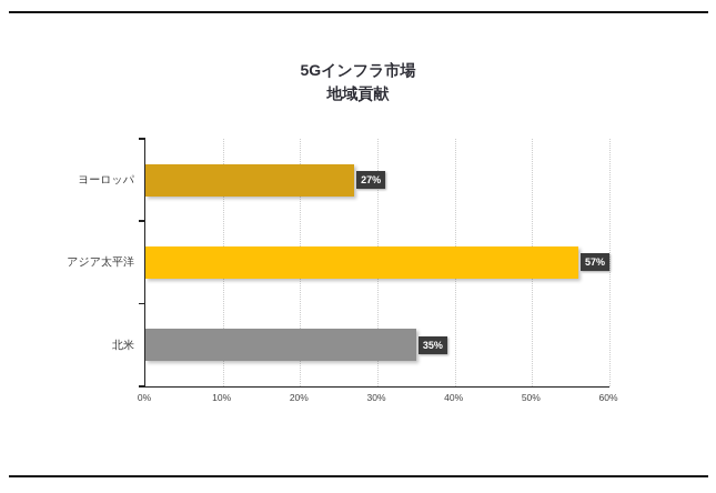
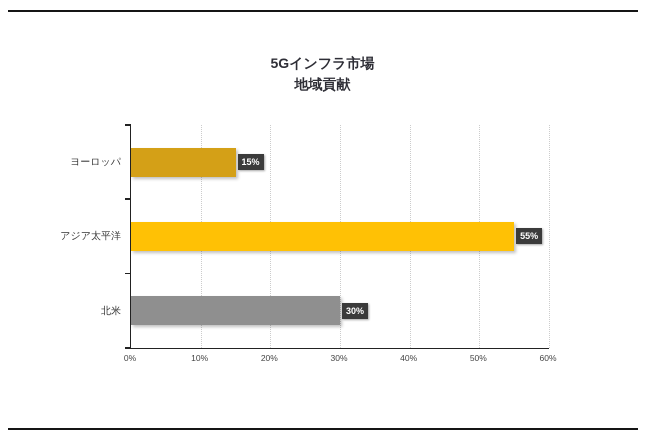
ヨーロッパ: 27% -> 15%
アジア太平洋: 57% -> 55%
北米: 35% -> 30%
